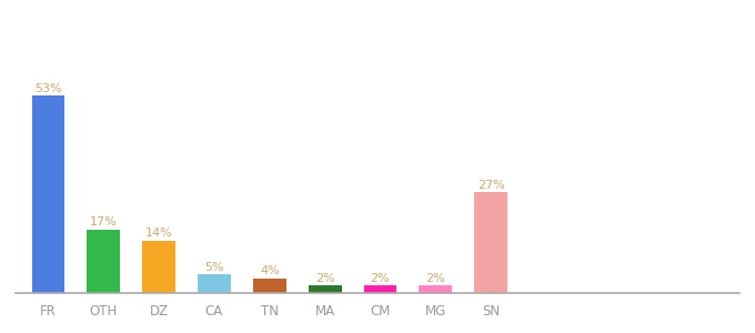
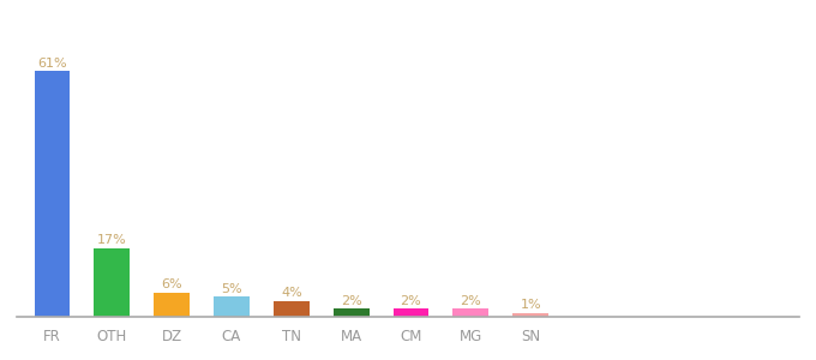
FR: 53% -> 61%
DZ: 14% -> 6%
SN: 27% -> 1%
